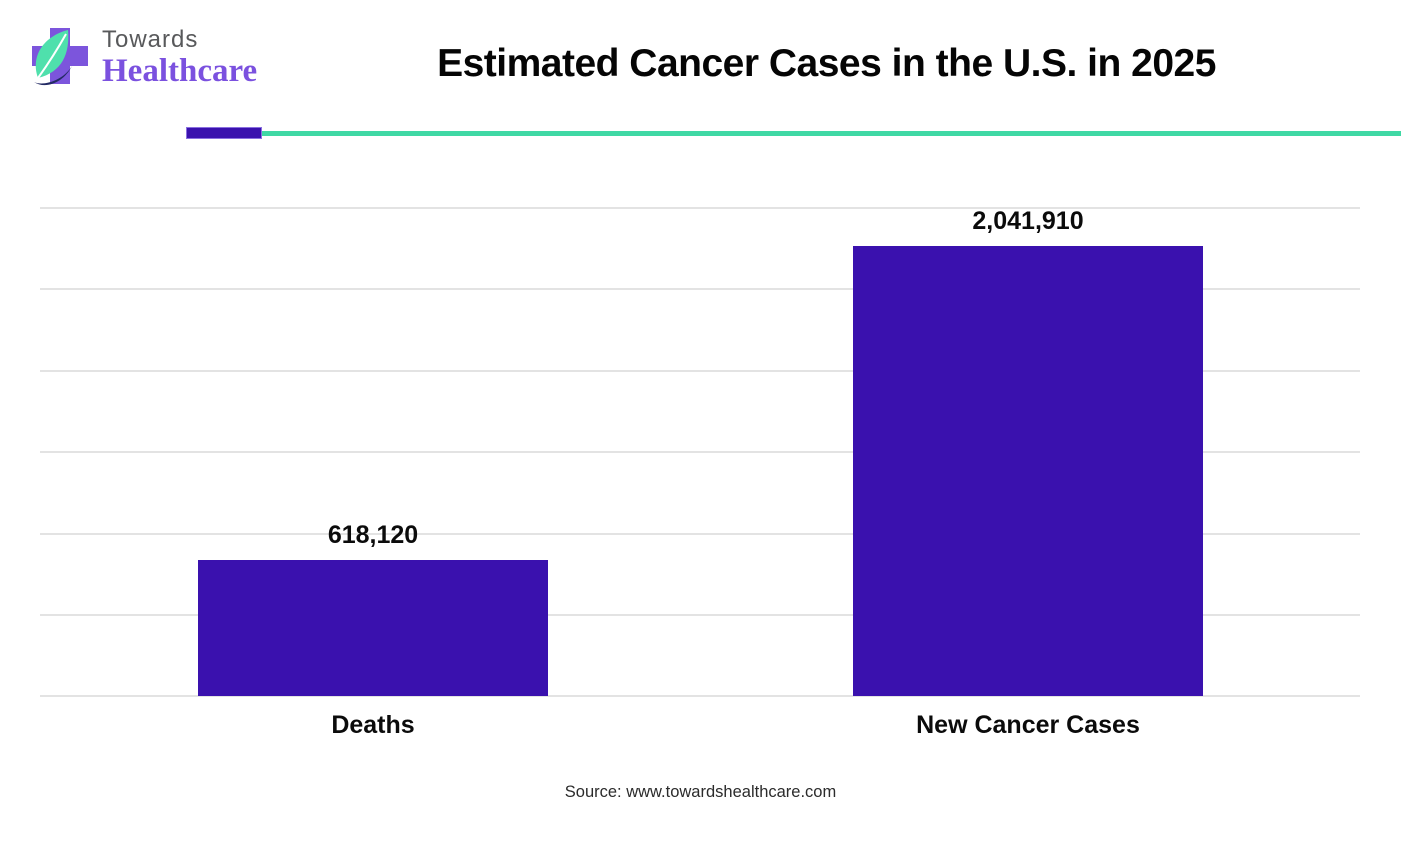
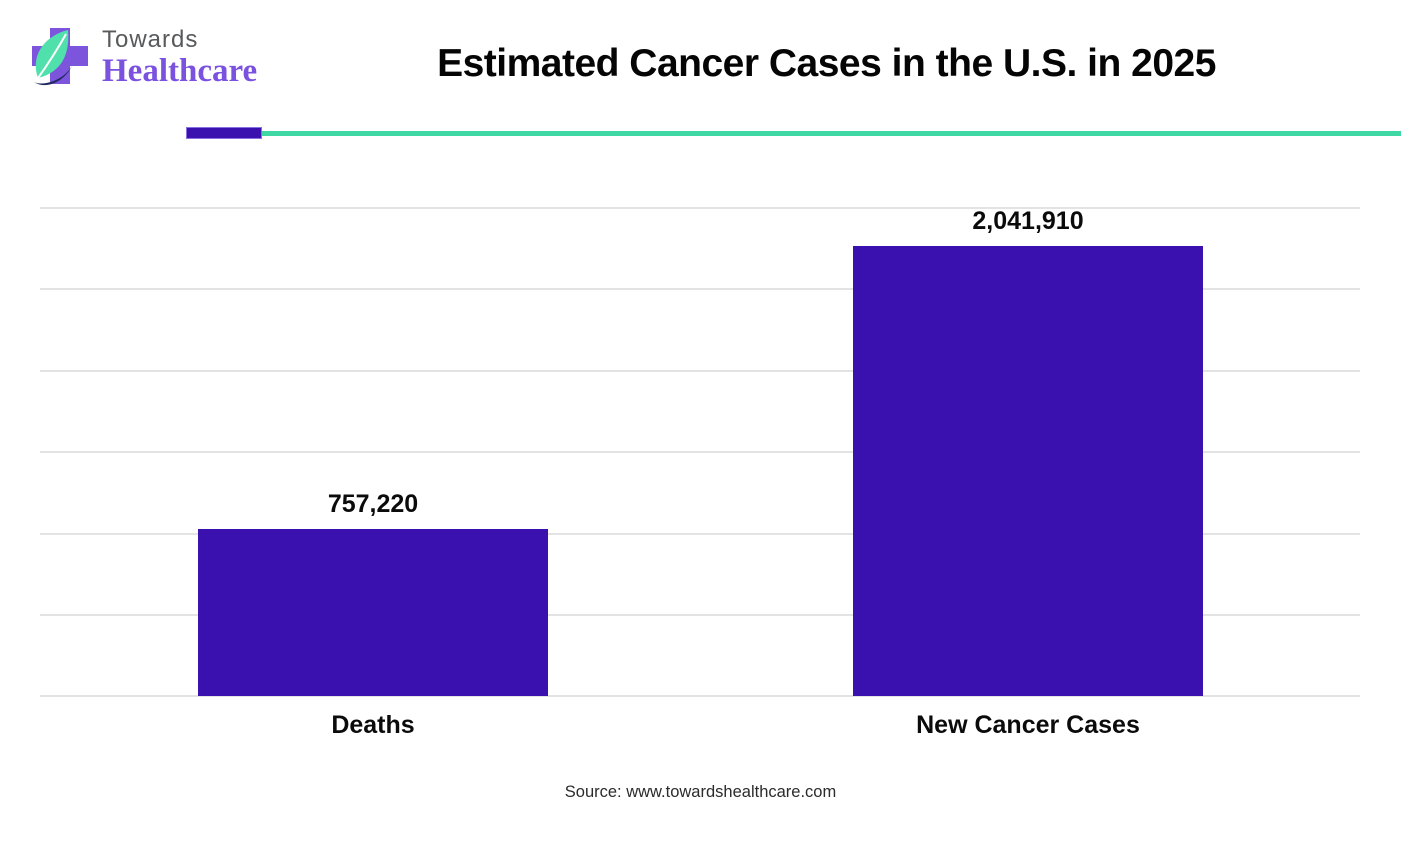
Deaths: 618,120 -> 757,220
